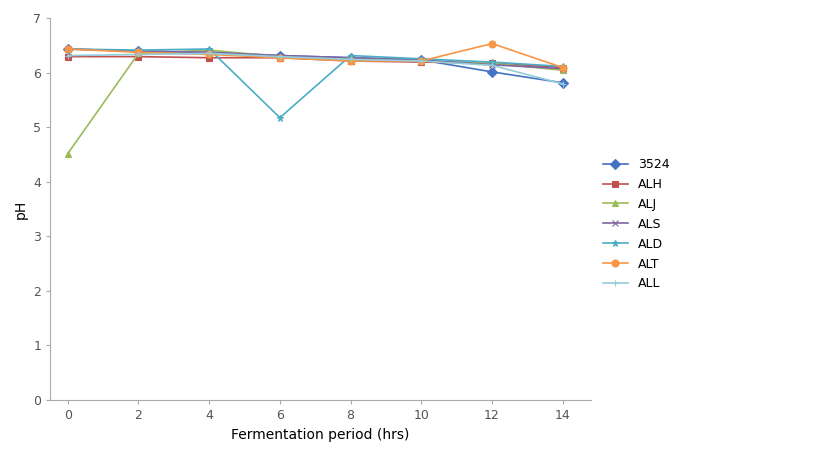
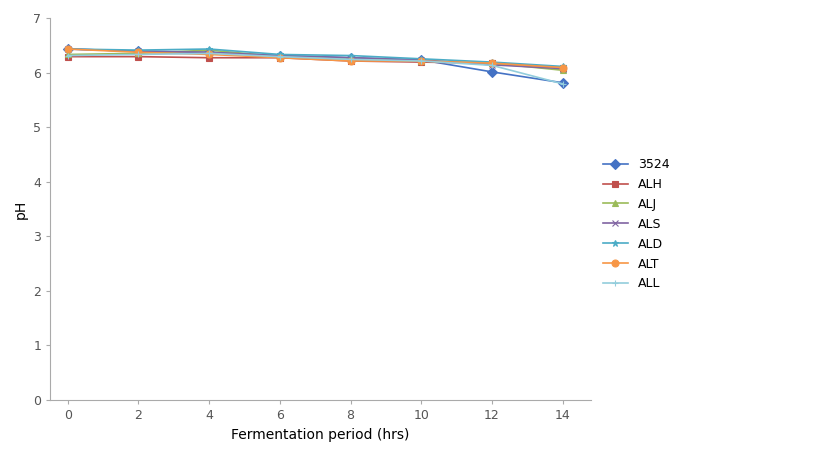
ALJ/0: 4.52 -> 6.34
ALD/6: 5.18 -> 6.34
ALT/12: 6.54 -> 6.18
